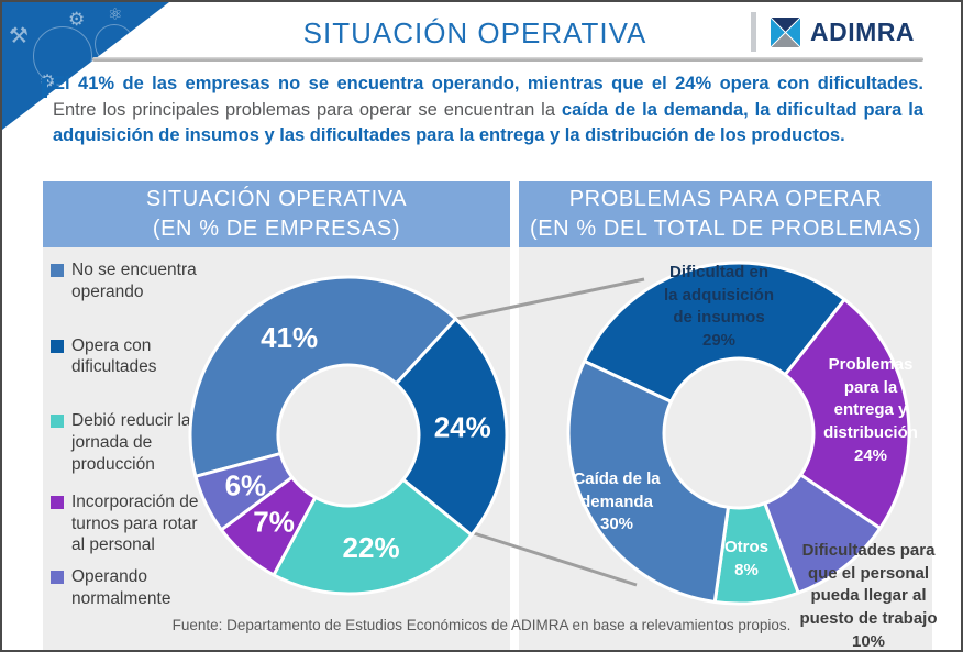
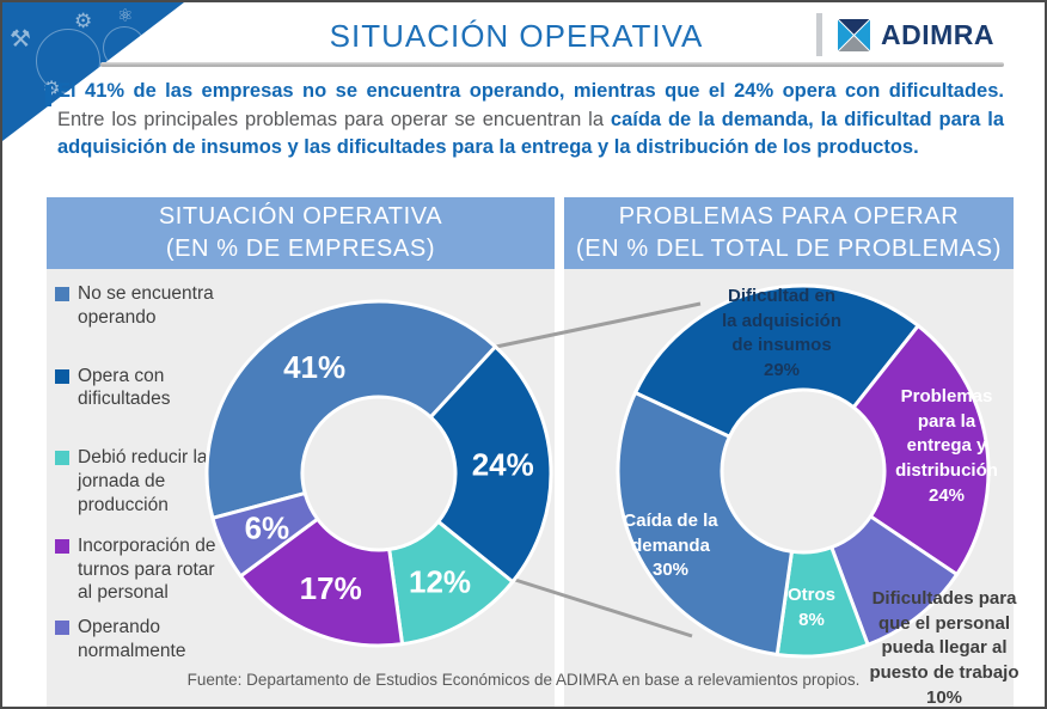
SITUACIÓN OPERATIVA (EN % DE EMPRESAS)/Debió reducir la jornada de producción: 22% -> 12%
SITUACIÓN OPERATIVA (EN % DE EMPRESAS)/Incorporación de turnos para rotar al personal: 7% -> 17%
